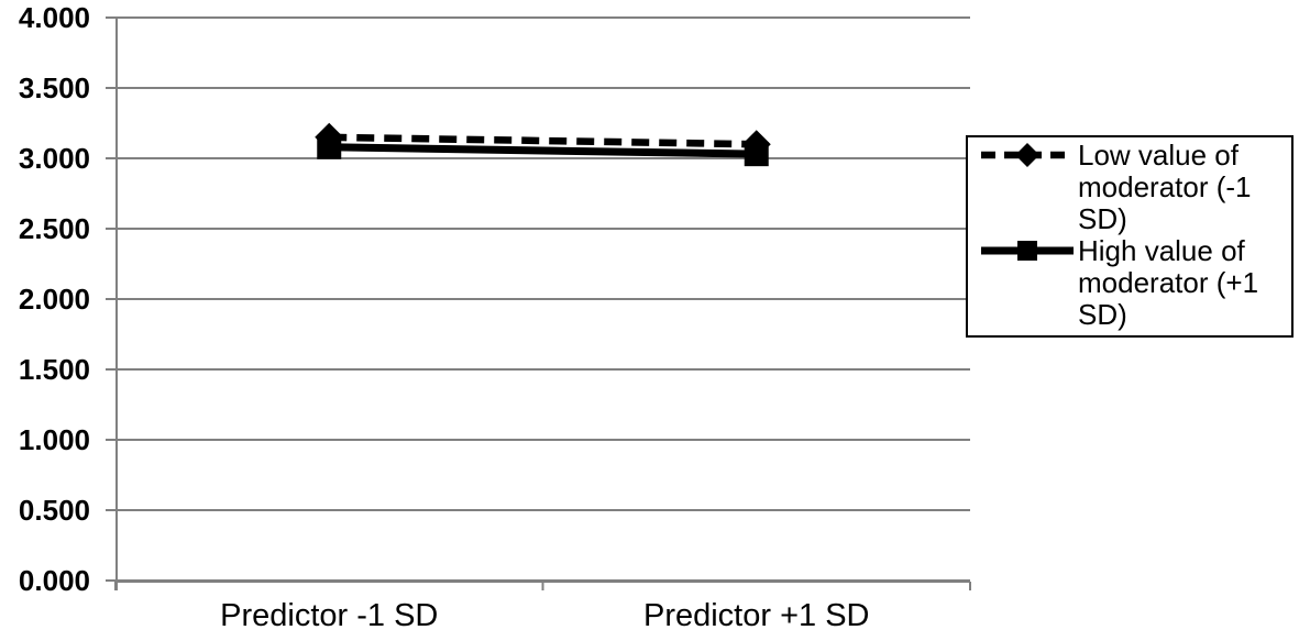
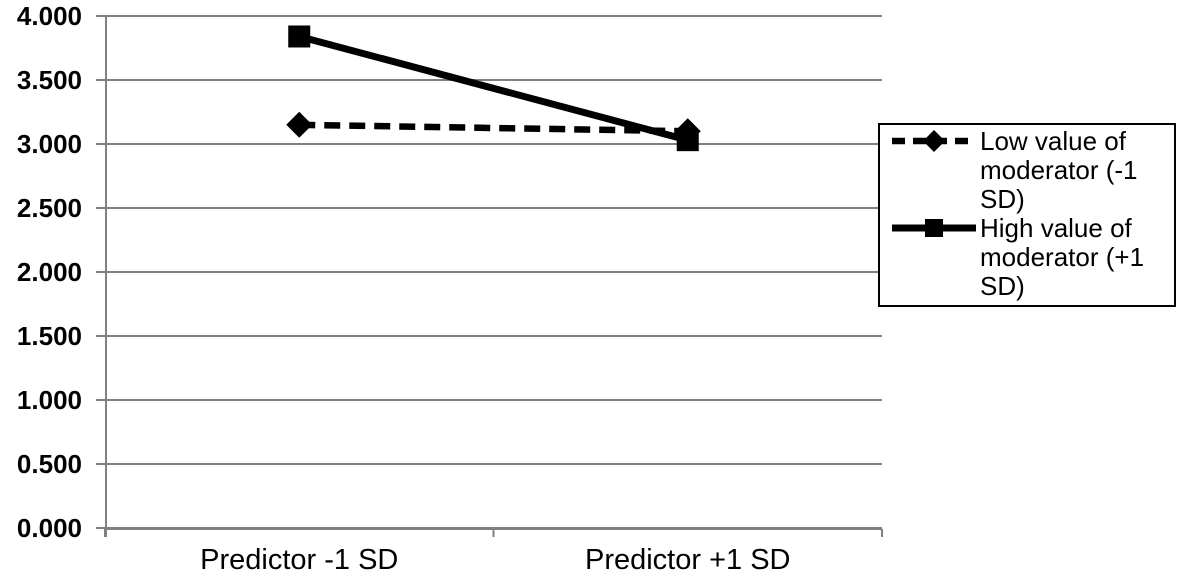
High value of moderator (+1 SD)/Predictor -1 SD: 3.08 -> 3.84
